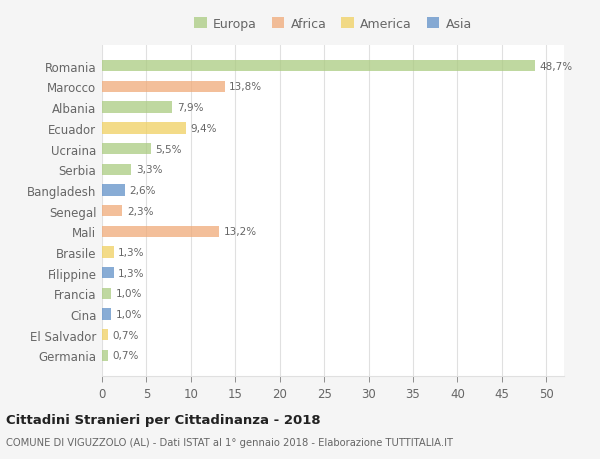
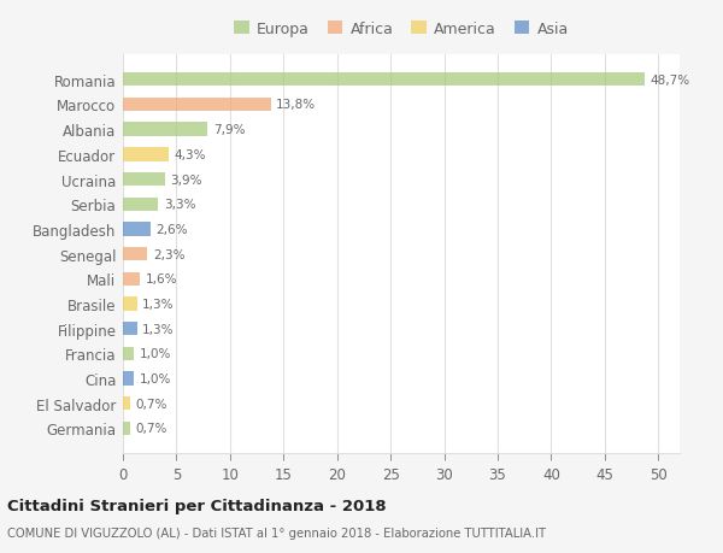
Ecuador: 9,4% -> 4,3%
Ucraina: 5,5% -> 3,9%
Mali: 13,2% -> 1,6%
